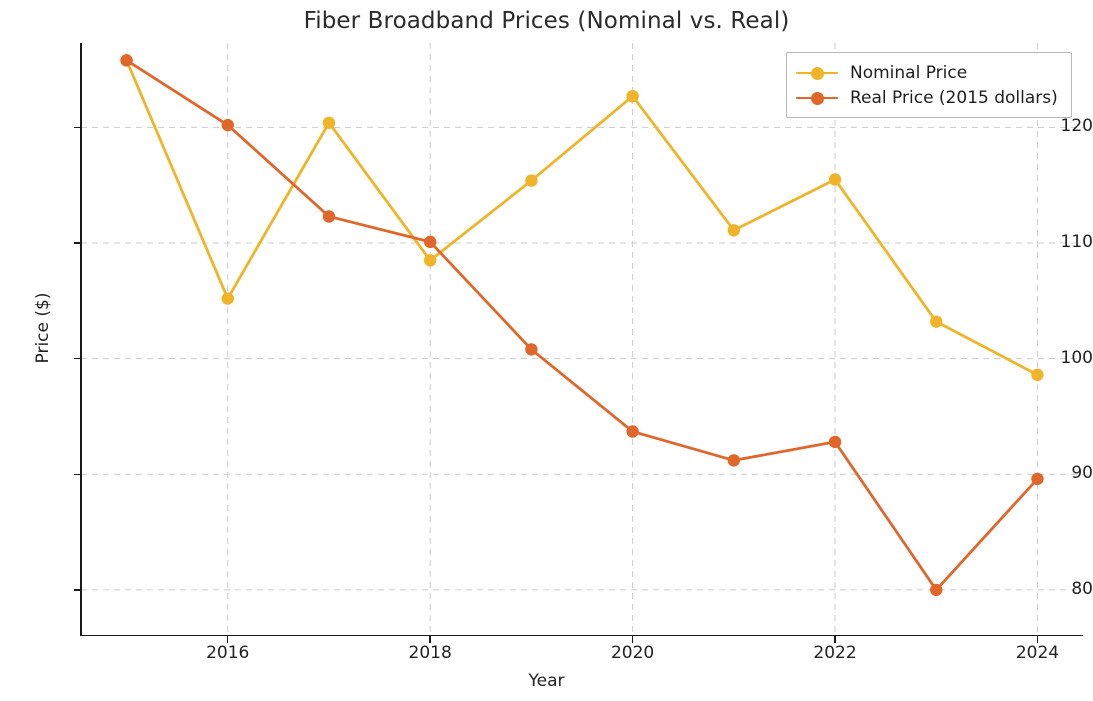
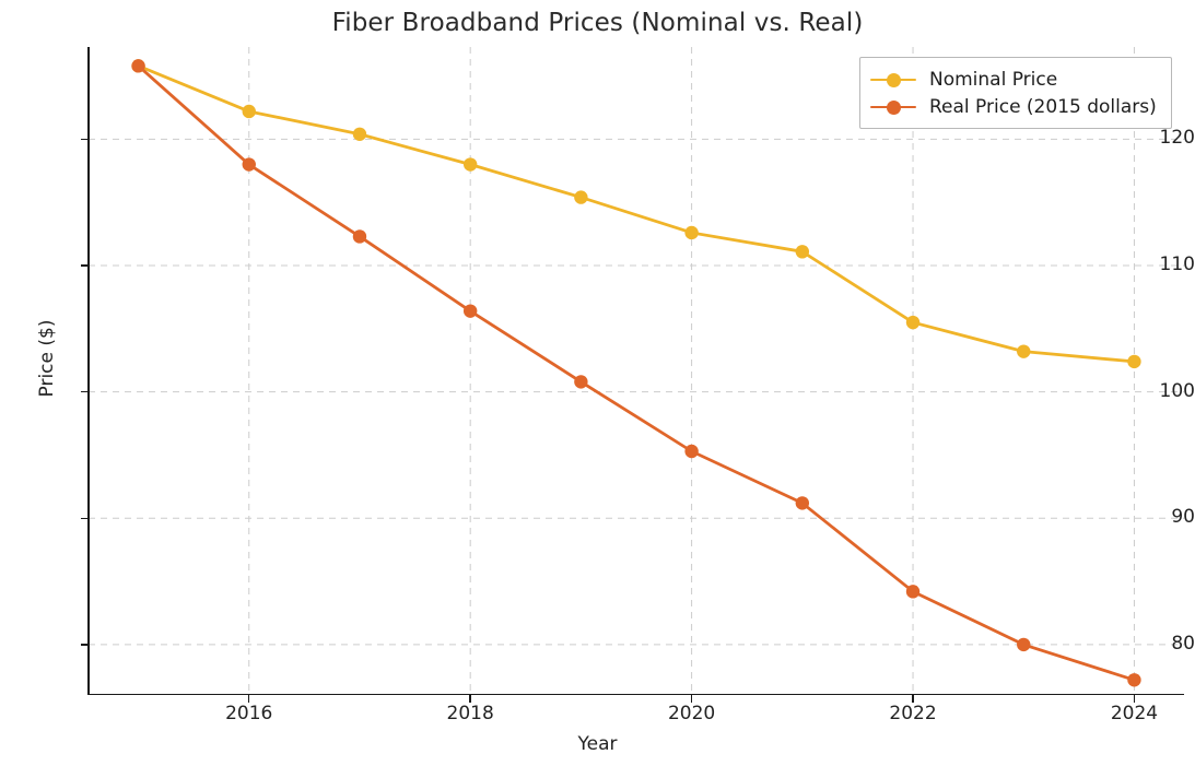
Nominal Price/2016: 105.2 -> 122.2
Real Price (2015 dollars)/2016: 120.2 -> 118.0
Nominal Price/2018: 108.5 -> 118.0
Real Price (2015 dollars)/2018: 110.1 -> 106.4
Nominal Price/2020: 122.7 -> 112.6
Real Price (2015 dollars)/2020: 93.7 -> 95.3
Nominal Price/2022: 115.5 -> 105.5
Real Price (2015 dollars)/2022: 92.8 -> 84.2
Nominal Price/2024: 98.6 -> 102.4
Real Price (2015 dollars)/2024: 89.6 -> 77.2
